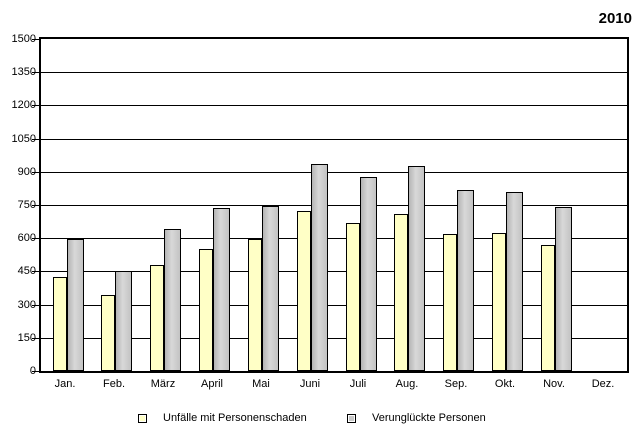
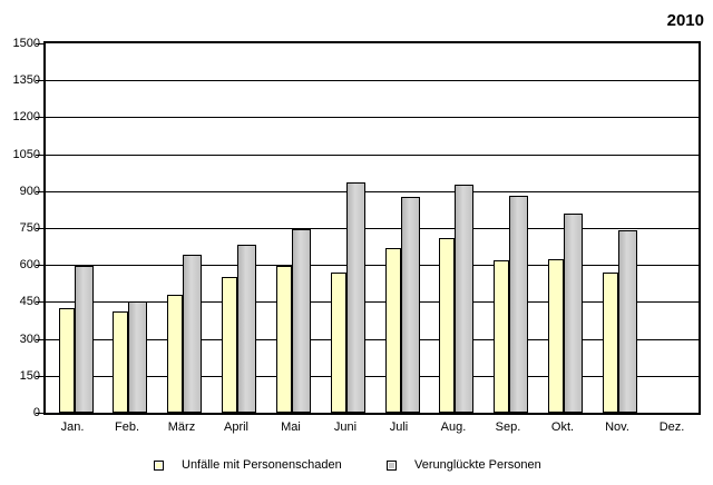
Unfälle mit Personenschaden/Feb.: 340 -> 410
Verunglückte Personen/April: 740 -> 680
Unfälle mit Personenschaden/Juni: 720 -> 570
Verunglückte Personen/Sep.: 820 -> 880
